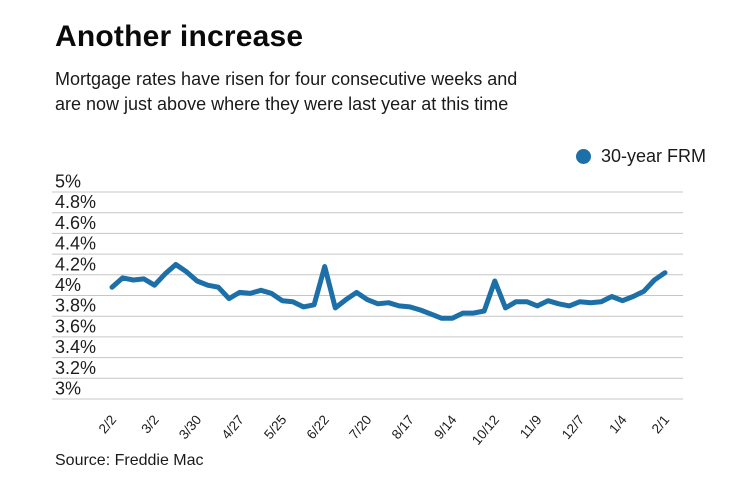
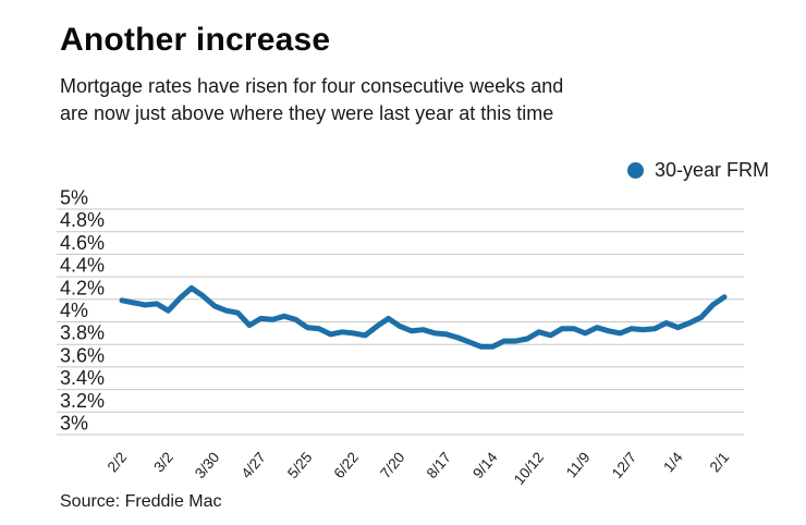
2/2: 4.08% -> 4.19%
6/22: 4.28% -> 3.90%
10/12: 4.14% -> 3.91%
